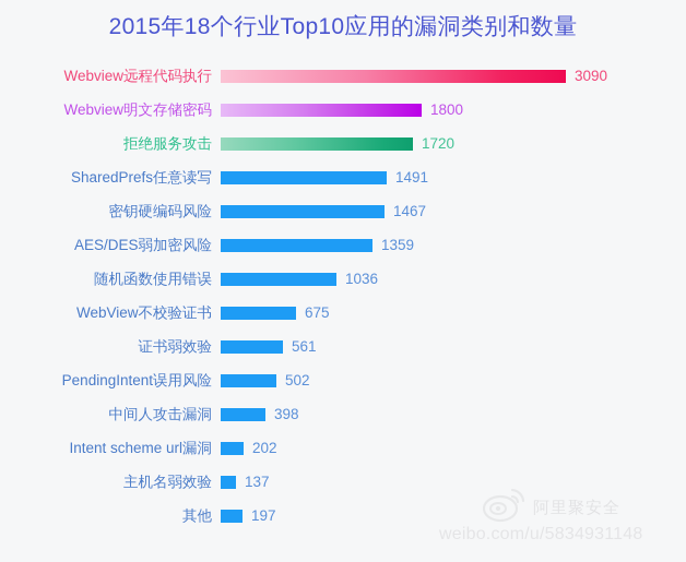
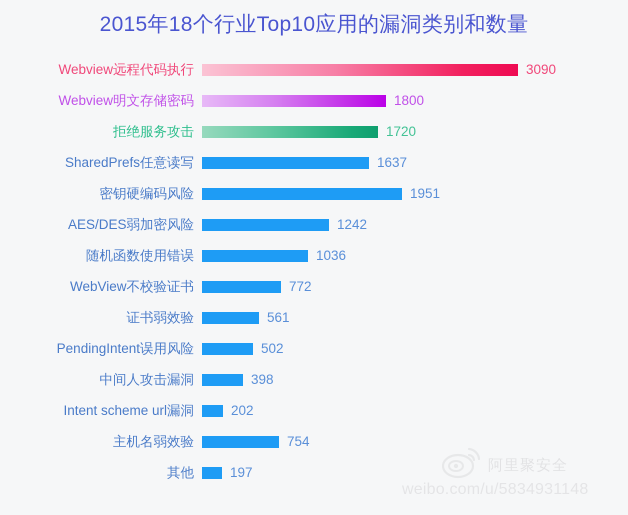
SharedPrefs任意读写: 1491 -> 1637
密钥硬编码风险: 1467 -> 1951
AES/DES弱加密风险: 1359 -> 1242
WebView不校验证书: 675 -> 772
主机名弱效验: 137 -> 754
